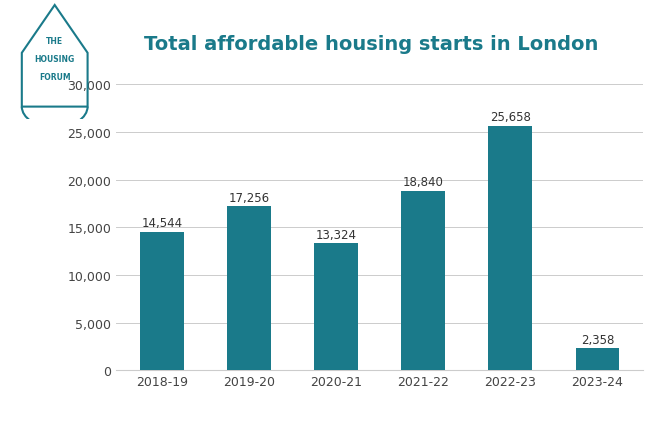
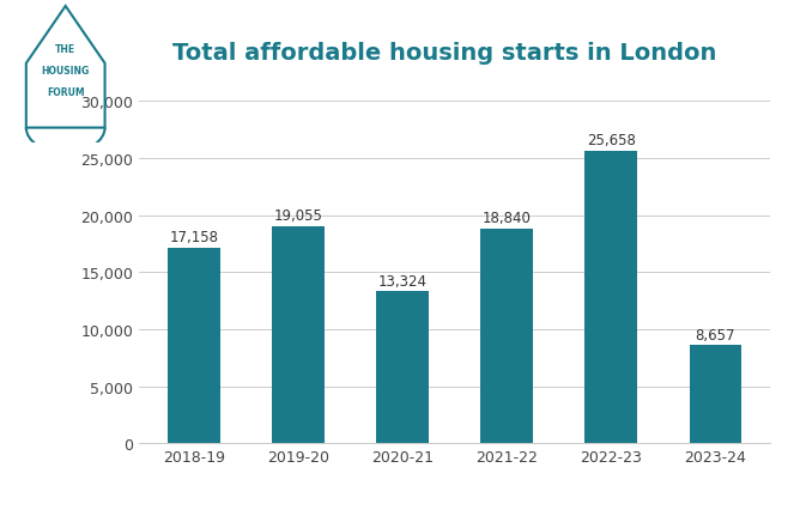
2018-19: 14,544 -> 17,158
2019-20: 17,256 -> 19,055
2023-24: 2,358 -> 8,657
